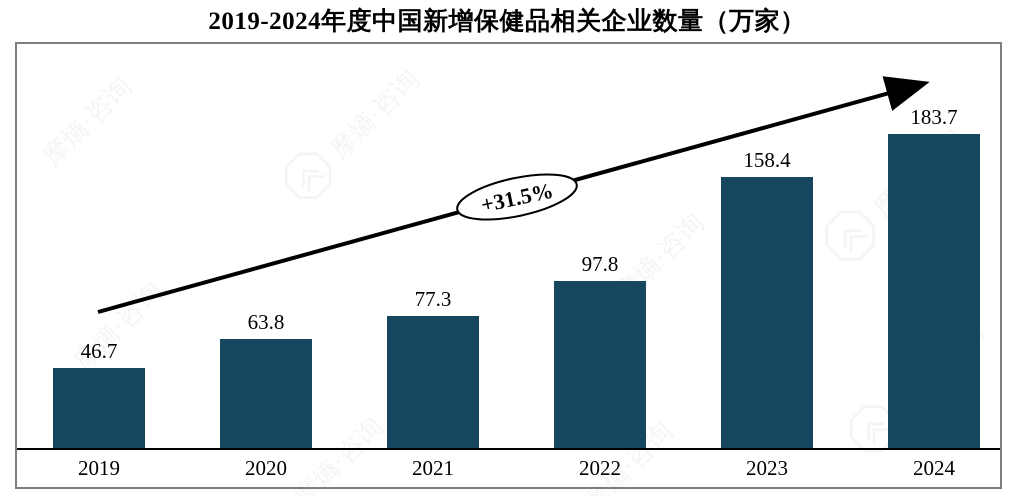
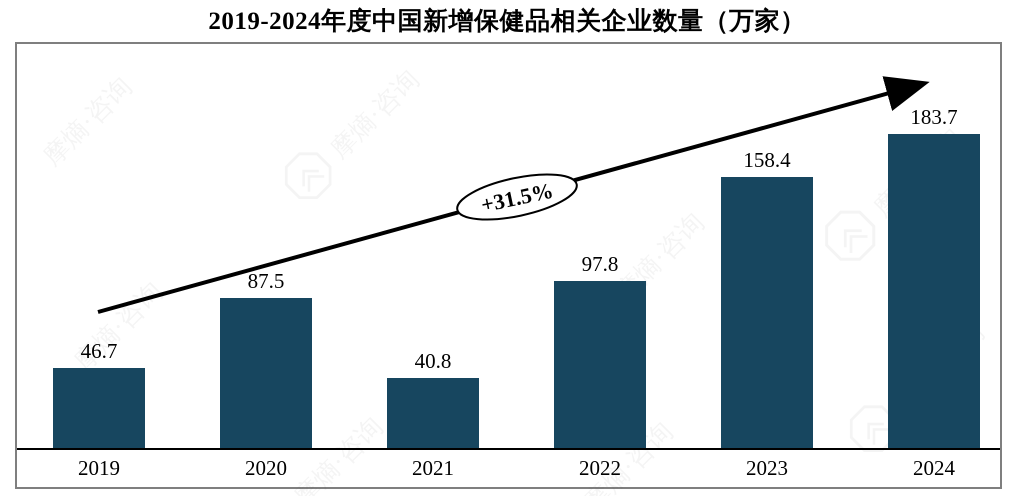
2020: 63.8 -> 87.5
2021: 77.3 -> 40.8
